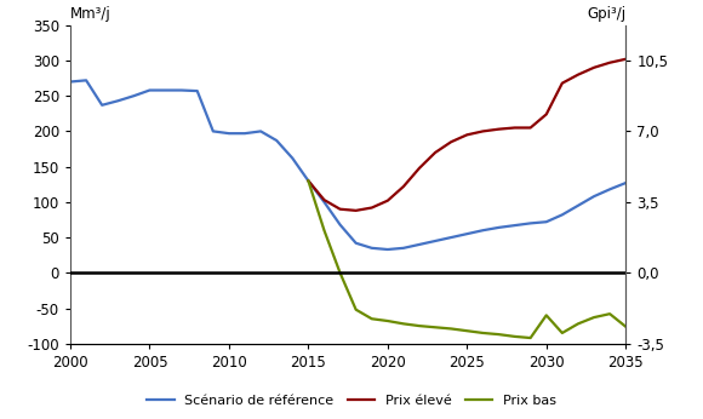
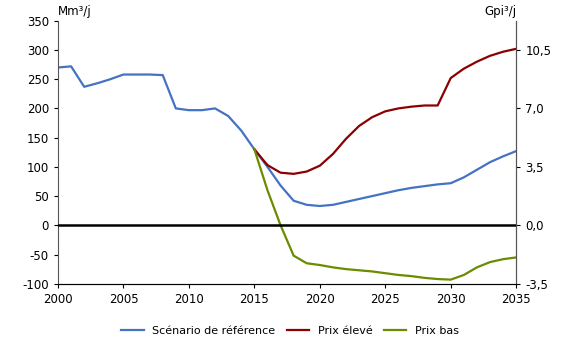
Prix élevé/2030: 224 -> 252
Prix bas/2030: -60 -> -93
Prix bas/2035: -76 -> -55
